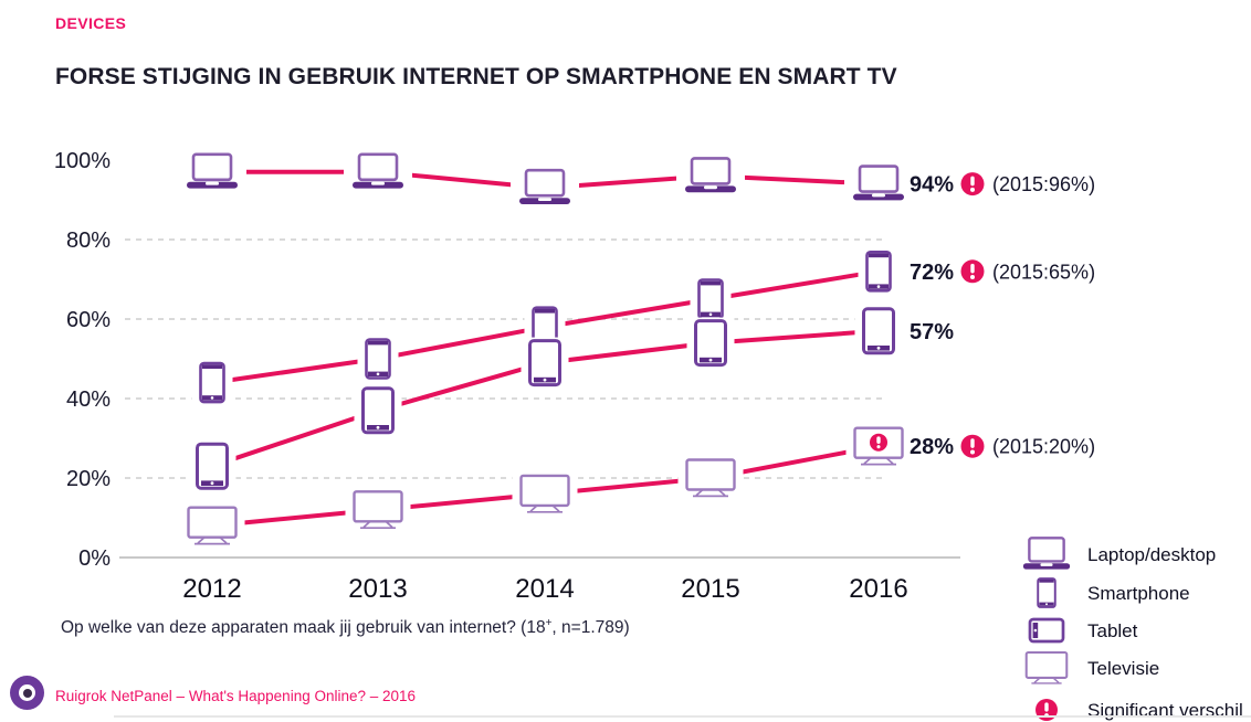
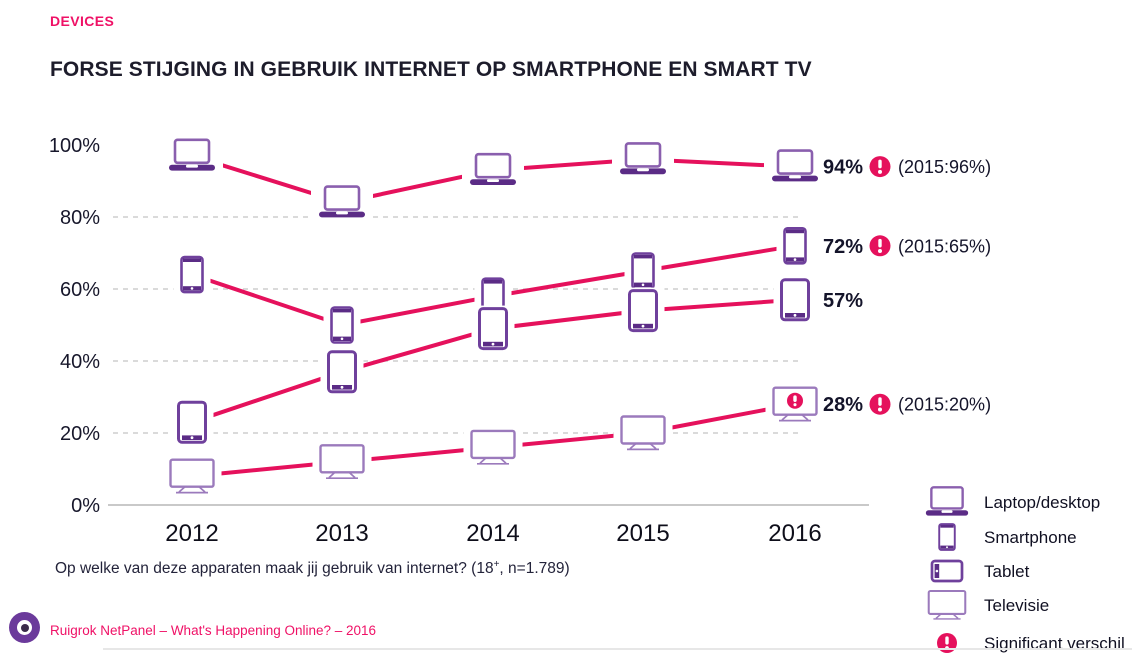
Smartphone/2012: 44% -> 64%
Laptop/desktop/2013: 97% -> 84%
